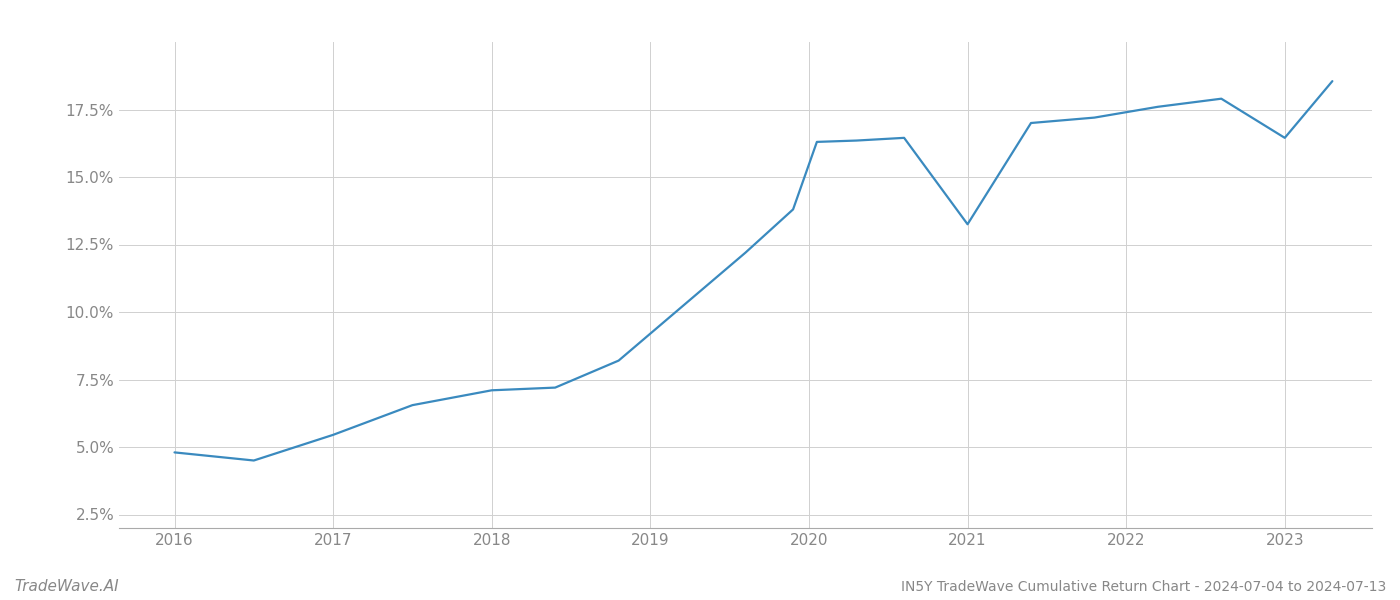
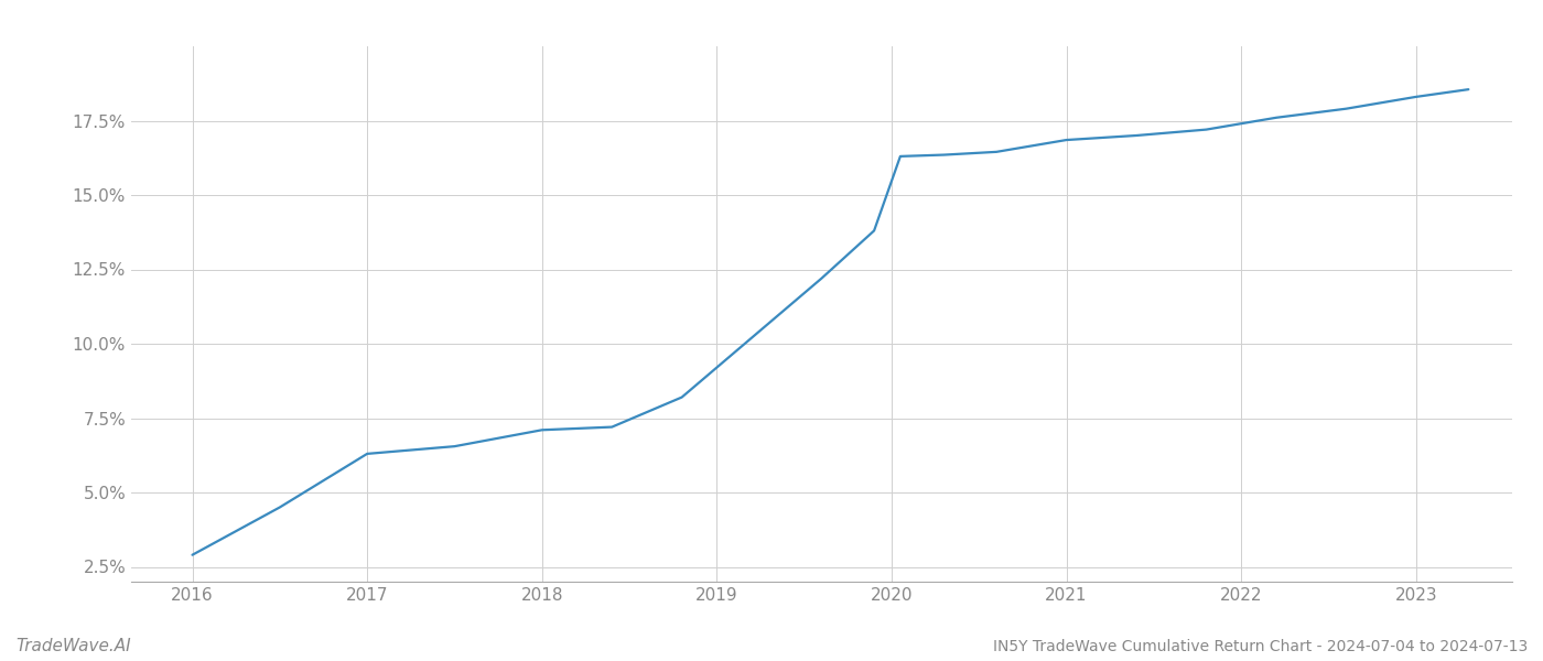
2016: 4.80% -> 2.90%
2017: 5.45% -> 6.30%
2021: 13.25% -> 16.85%
2023: 16.45% -> 18.30%
